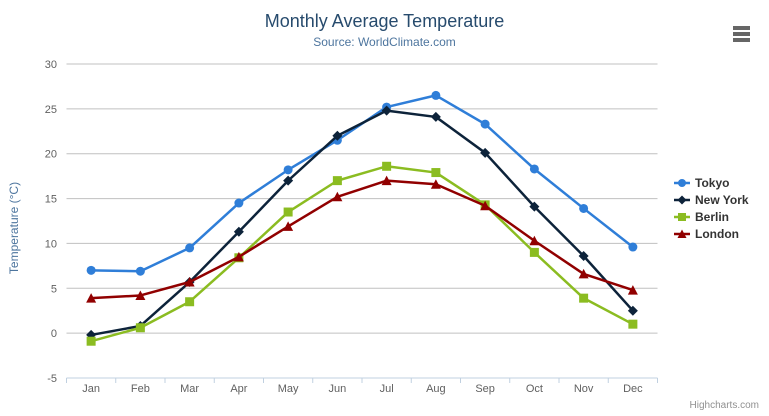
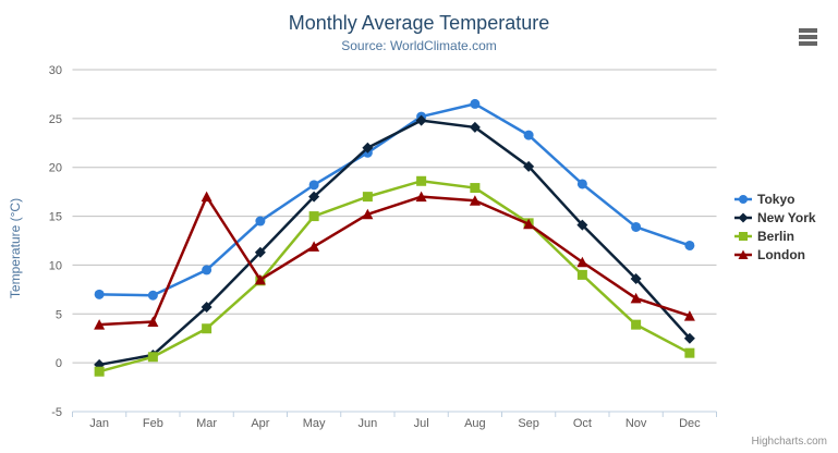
London/Mar: 6 -> 17
Berlin/May: 14 -> 15
Tokyo/Dec: 10 -> 12
